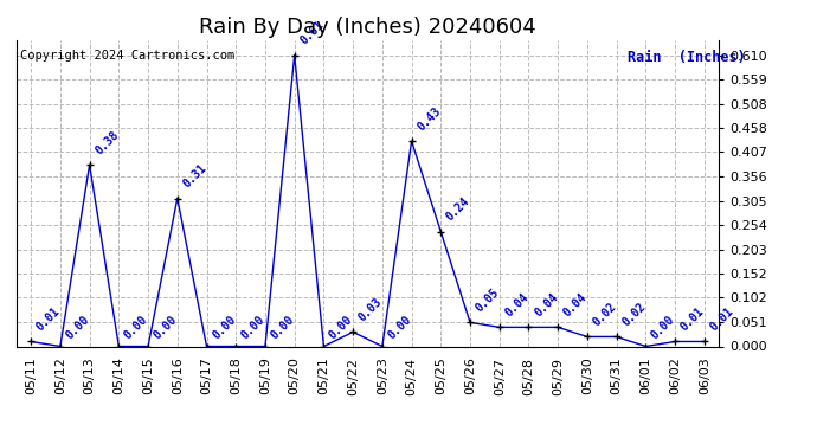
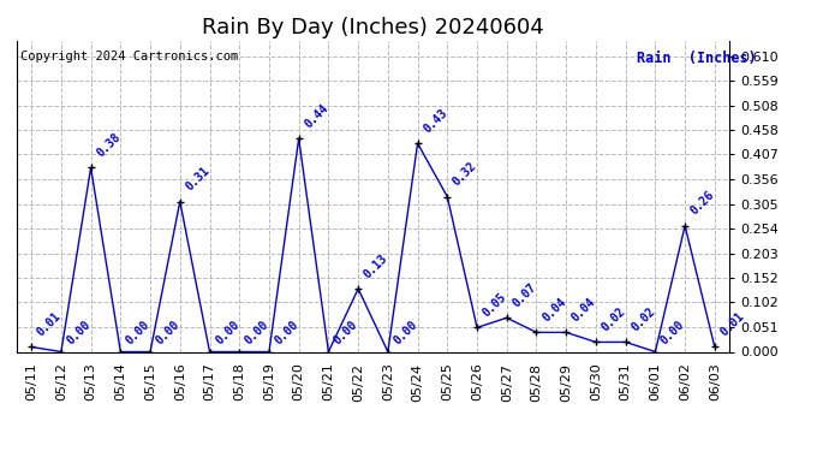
05/20: 0.61 -> 0.44
05/22: 0.03 -> 0.13
05/25: 0.24 -> 0.32
05/27: 0.04 -> 0.07
06/02: 0.01 -> 0.26
